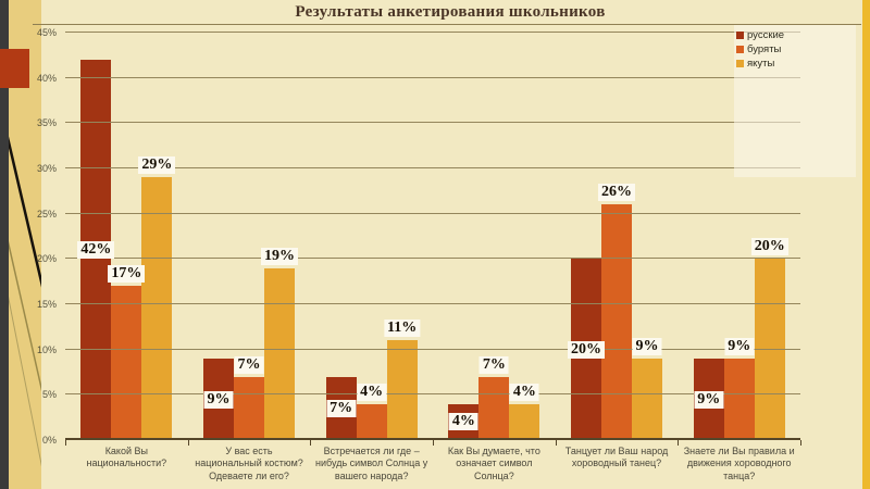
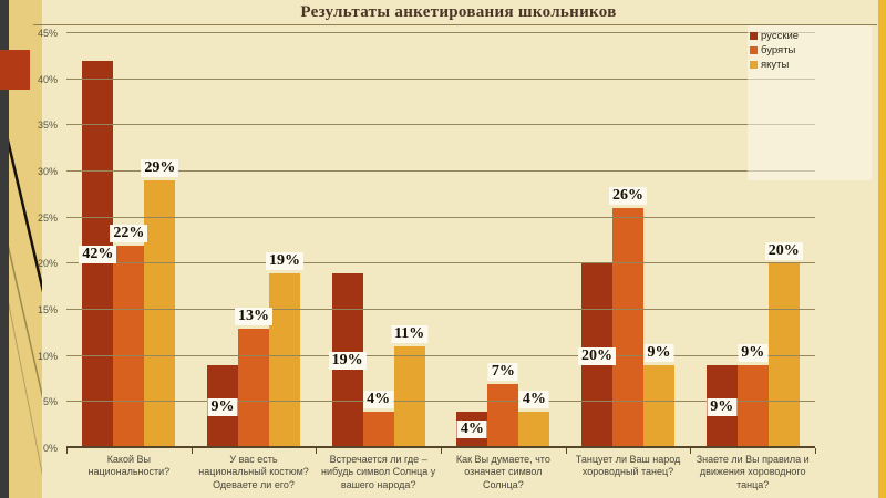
буряты/Какой Вы национальности?: 17% -> 22%
буряты/У вас есть национальный костюм? Одеваете ли его?: 7% -> 13%
русские/Встречается ли где – нибудь символ Солнца у вашего народа?: 7% -> 19%
